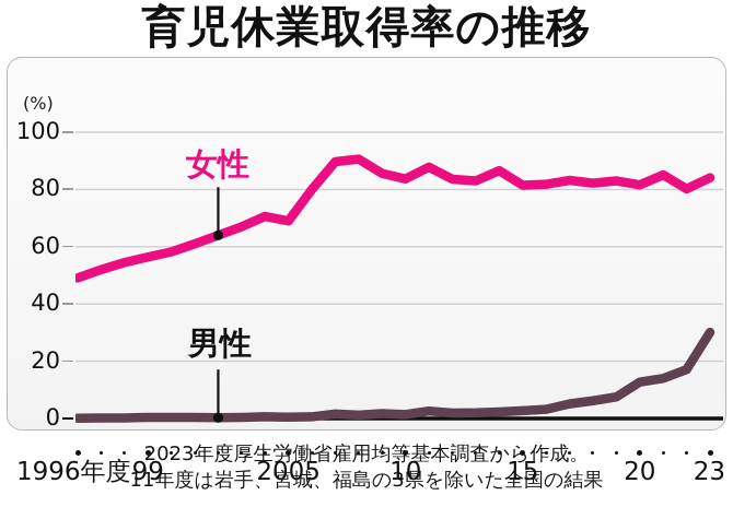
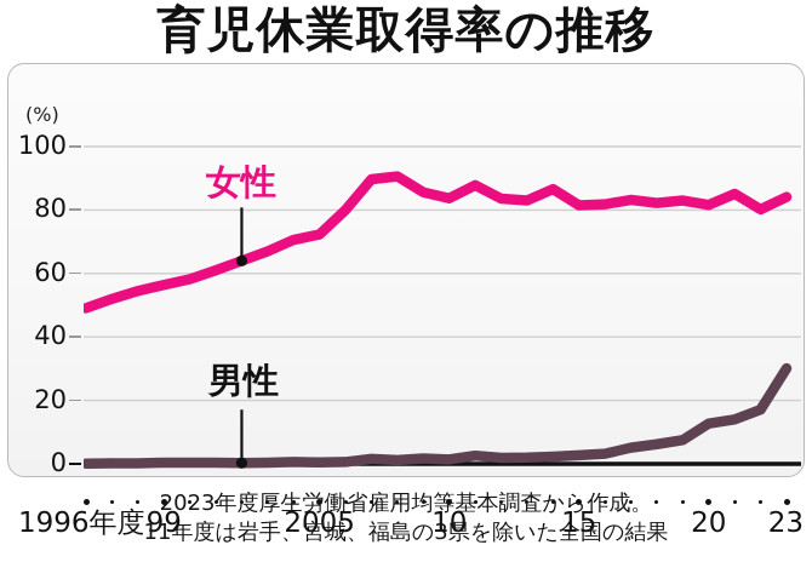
女性/2005: 69 -> 72
